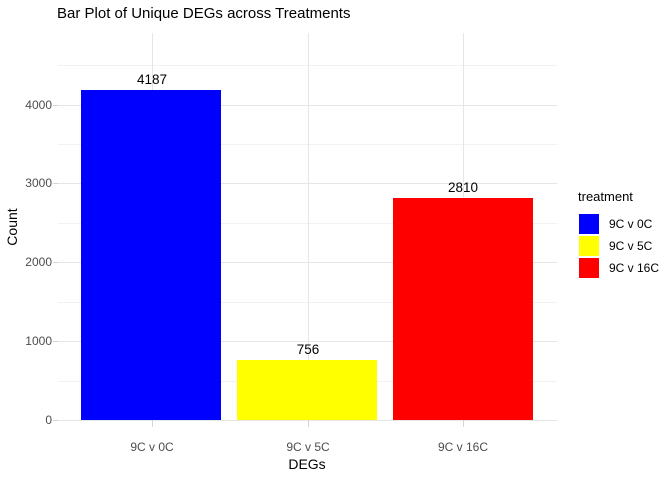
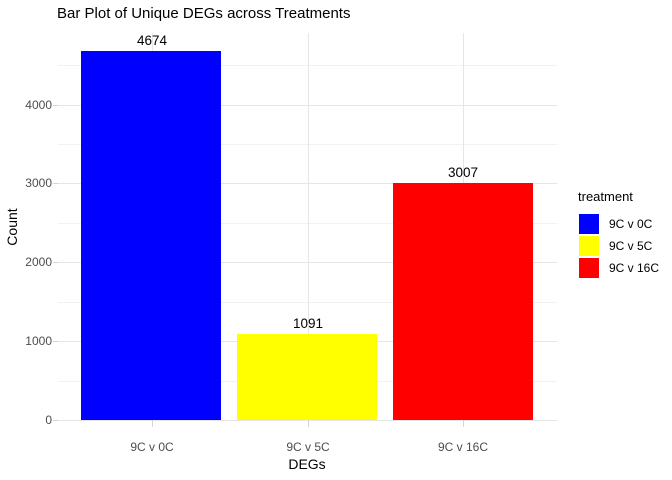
9C v 0C: 4187 -> 4674
9C v 5C: 756 -> 1091
9C v 16C: 2810 -> 3007
